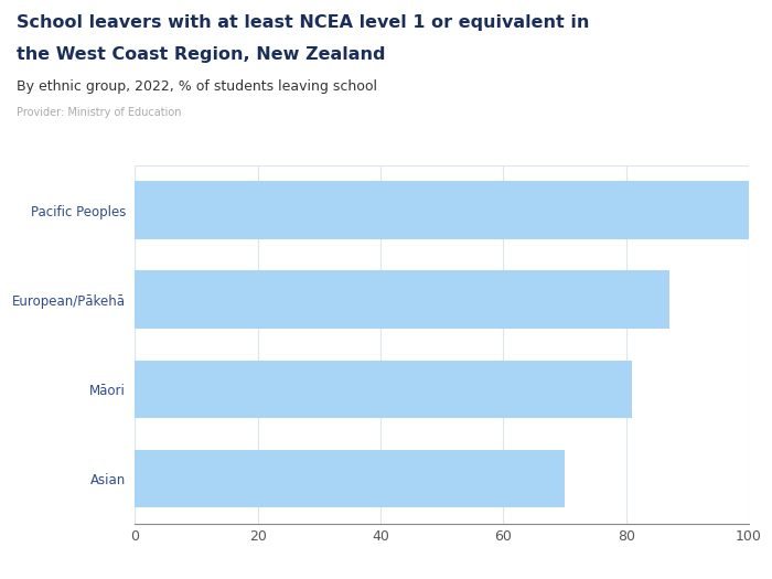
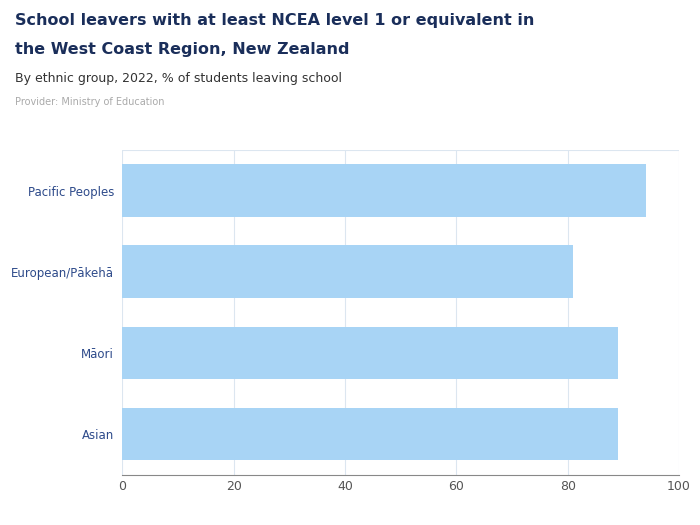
Pacific Peoples: 100 -> 94
European/Pākehā: 87 -> 81
Māori: 81 -> 89
Asian: 70 -> 89
